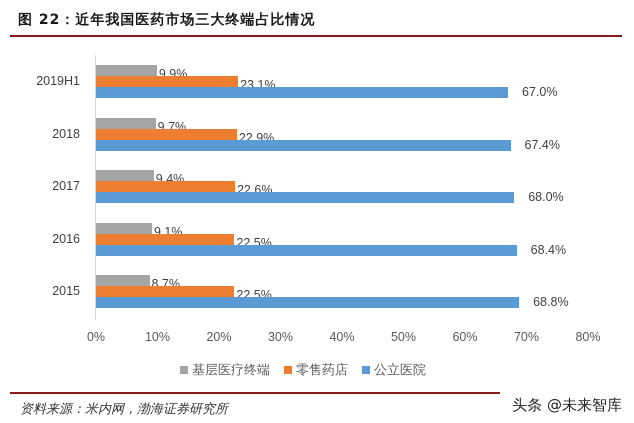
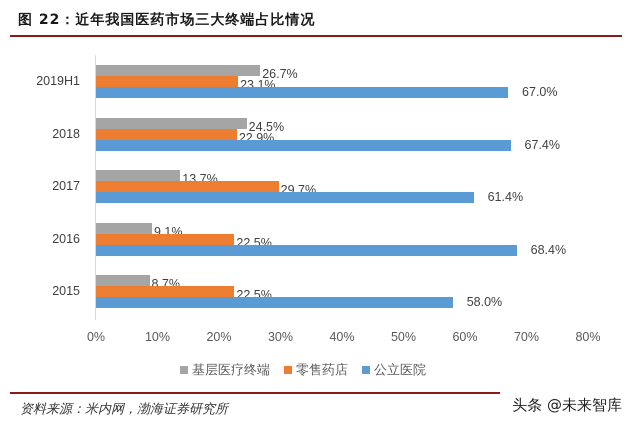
基层医疗终端/2019H1: 9.9% -> 26.7%
基层医疗终端/2018: 9.7% -> 24.5%
基层医疗终端/2017: 9.4% -> 13.7%
零售药店/2017: 22.6% -> 29.7%
公立医院/2017: 68.0% -> 61.4%
公立医院/2015: 68.8% -> 58.0%
